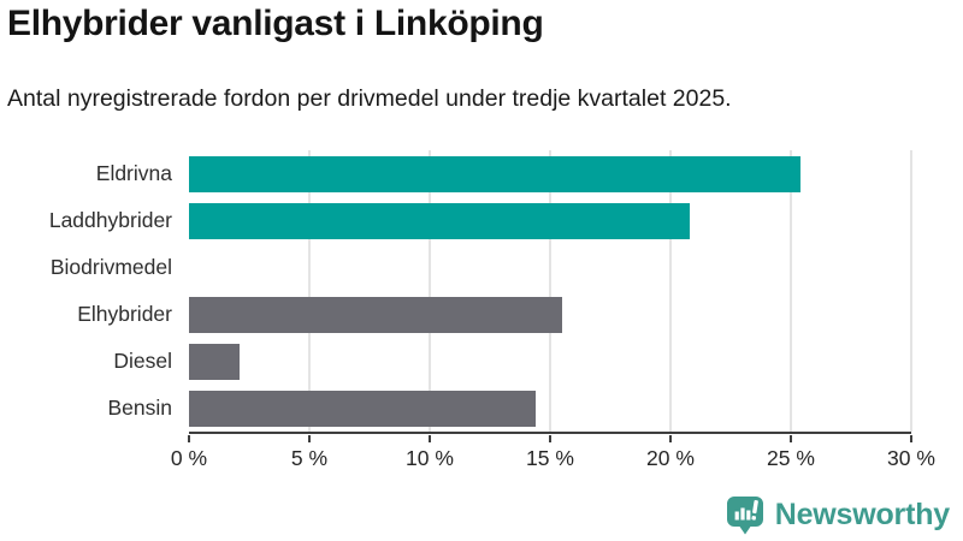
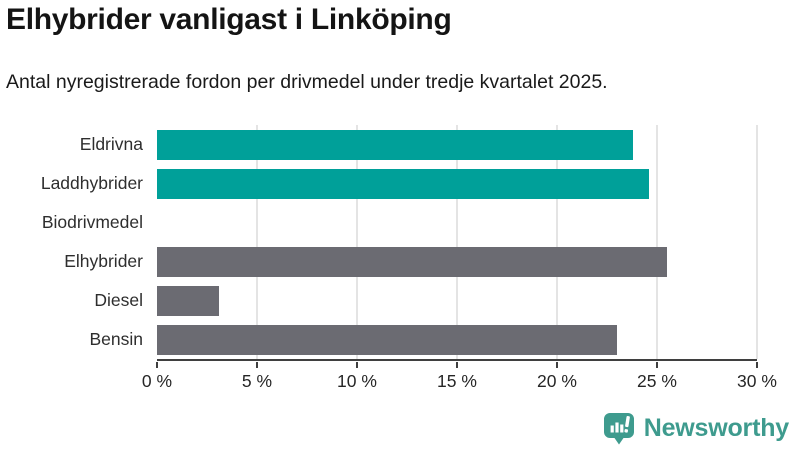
Eldrivna: 25.4% -> 23.8%
Laddhybrider: 20.8% -> 24.6%
Elhybrider: 15.5% -> 25.5%
Diesel: 2.1% -> 3.1%
Bensin: 14.4% -> 23.0%
